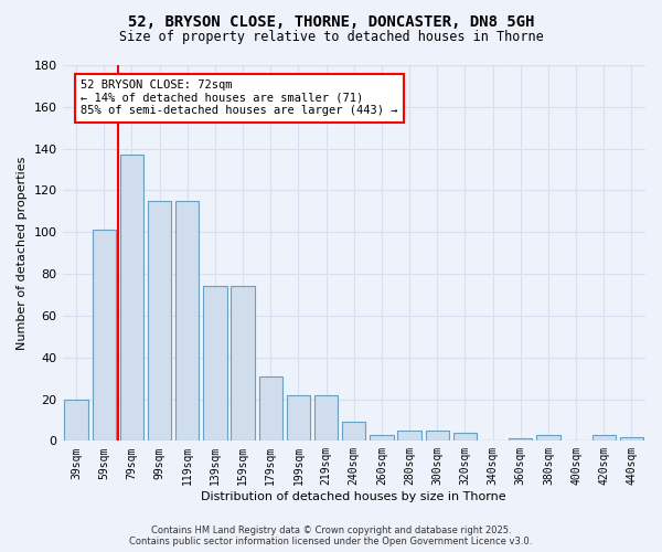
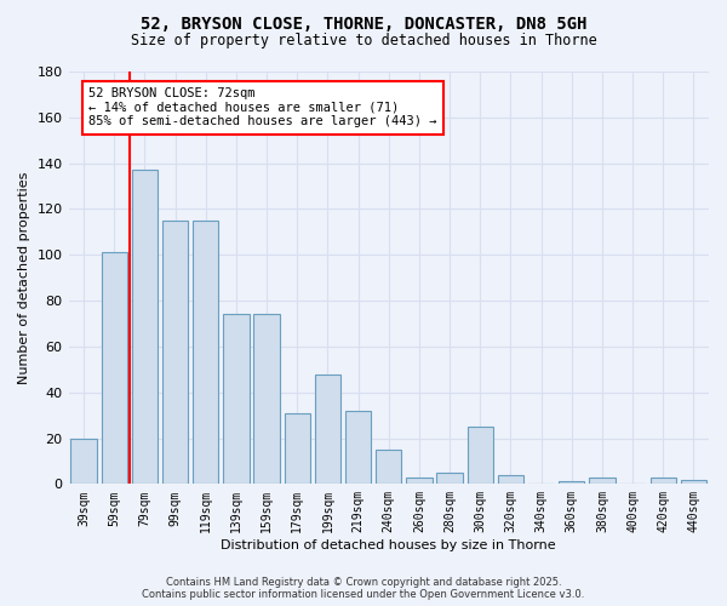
199sqm: 22 -> 48
219sqm: 22 -> 32
240sqm: 9 -> 15
300sqm: 5 -> 25
